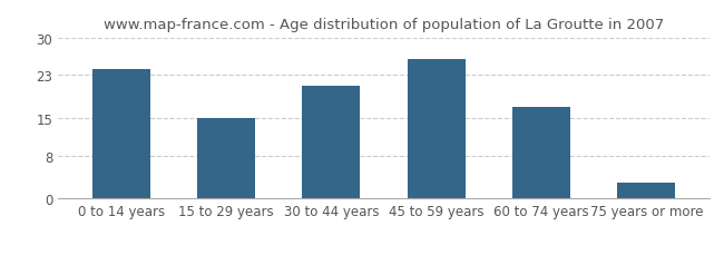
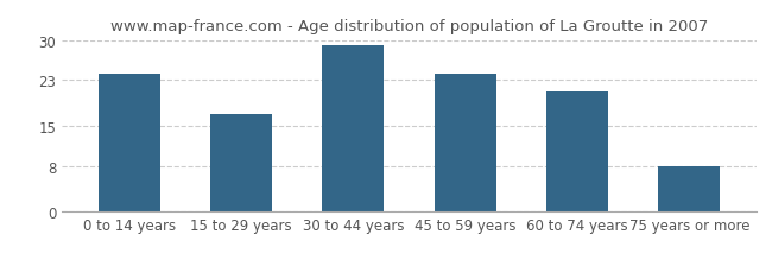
15 to 29 years: 15 -> 17
30 to 44 years: 21 -> 29
45 to 59 years: 26 -> 24
60 to 74 years: 17 -> 21
75 years or more: 3 -> 8
